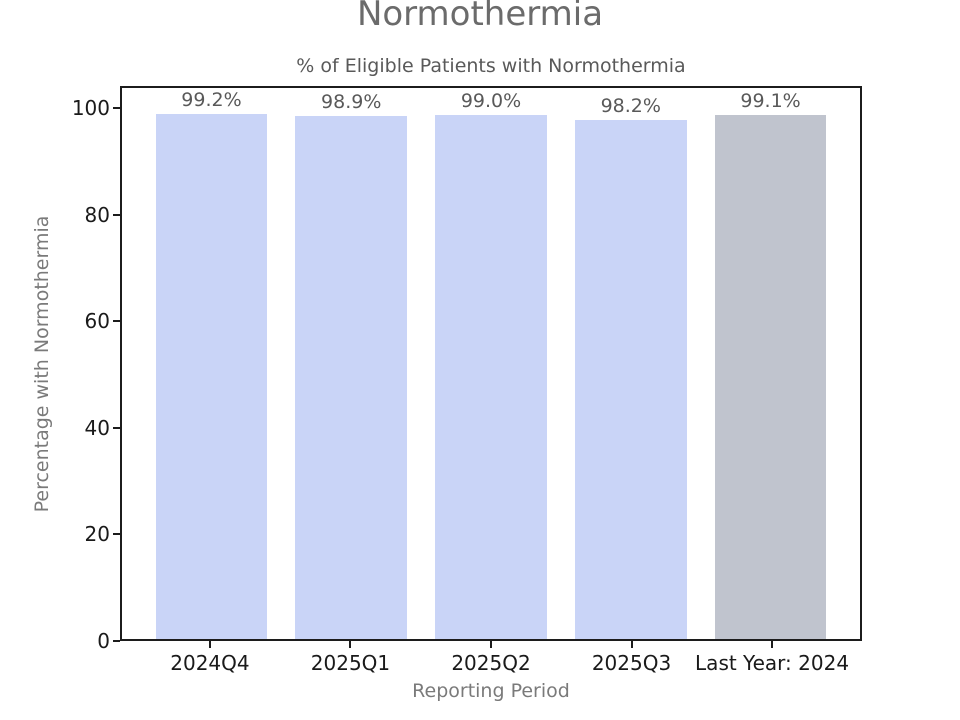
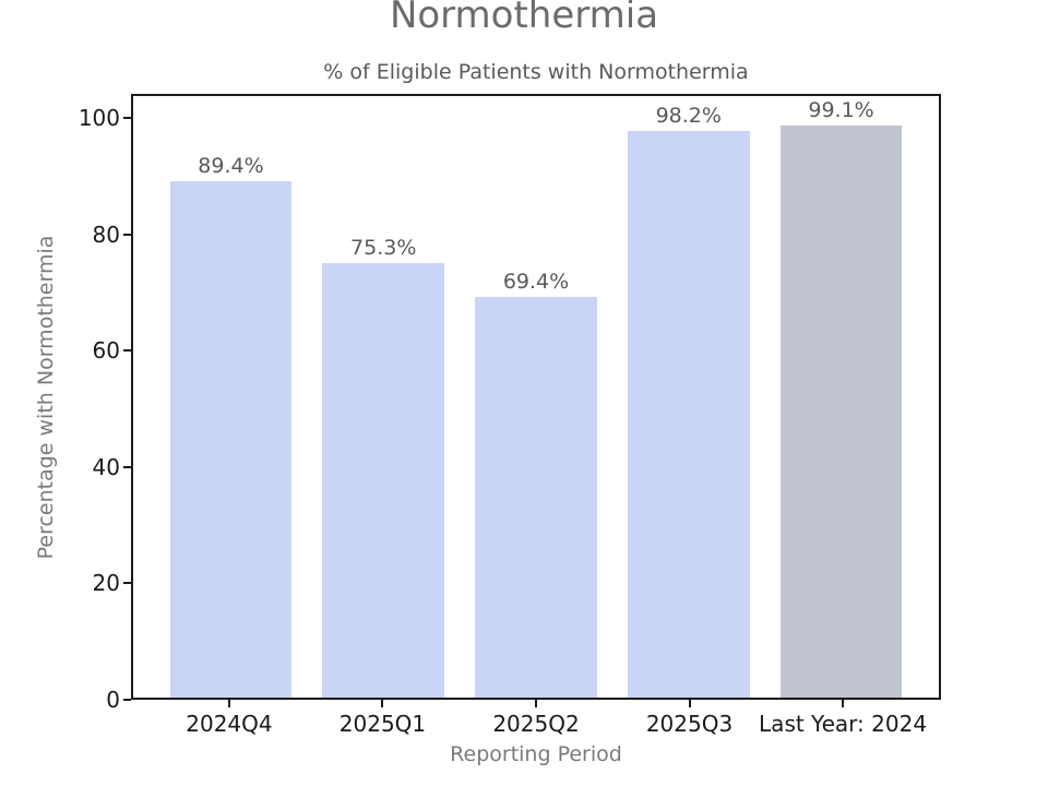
2024Q4: 99.2% -> 89.4%
2025Q1: 98.9% -> 75.3%
2025Q2: 99.0% -> 69.4%
